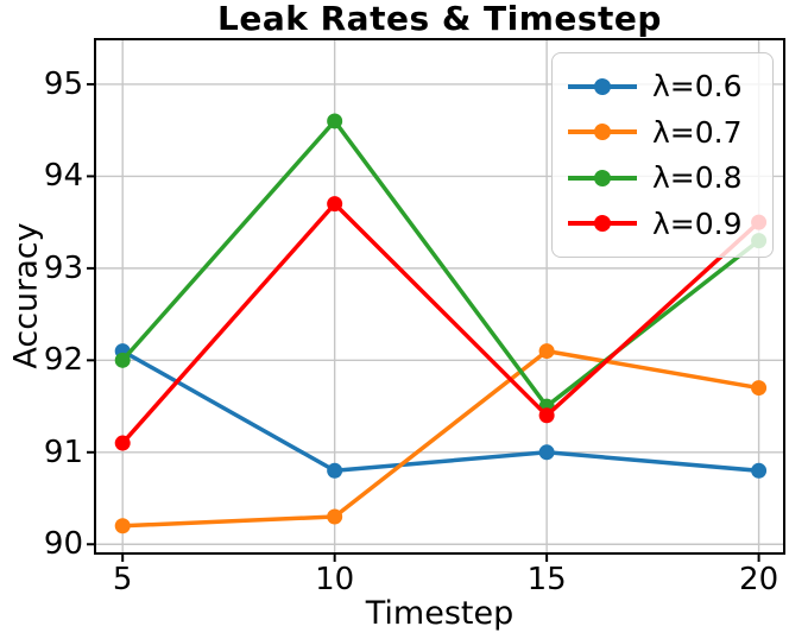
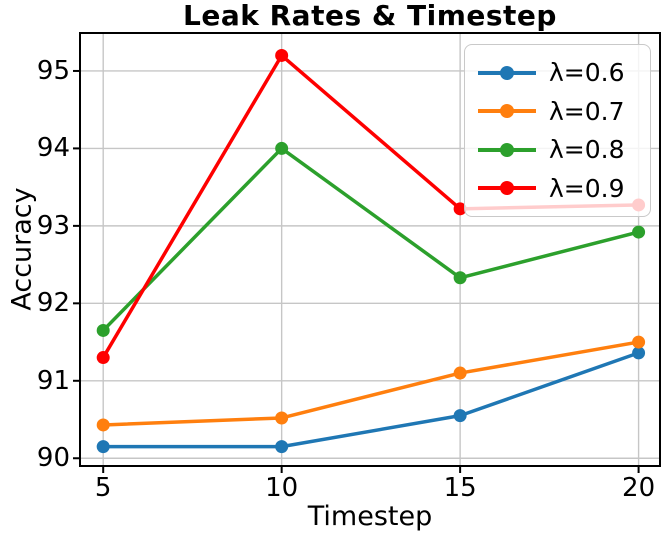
λ=0.6/5: 92.1 -> 90.2
λ=0.7/5: 90.2 -> 90.4
λ=0.8/5: 92.0 -> 91.7
λ=0.9/5: 91.1 -> 91.3
λ=0.6/10: 90.8 -> 90.2
λ=0.7/10: 90.3 -> 90.5
λ=0.8/10: 94.6 -> 94.0
λ=0.9/10: 93.7 -> 95.2
λ=0.6/15: 91.0 -> 90.5
λ=0.7/15: 92.1 -> 91.1
λ=0.8/15: 91.5 -> 92.3
λ=0.9/15: 91.4 -> 93.2
λ=0.6/20: 90.8 -> 91.4
λ=0.7/20: 91.7 -> 91.5
λ=0.8/20: 93.3 -> 92.9
λ=0.9/20: 93.5 -> 93.3
